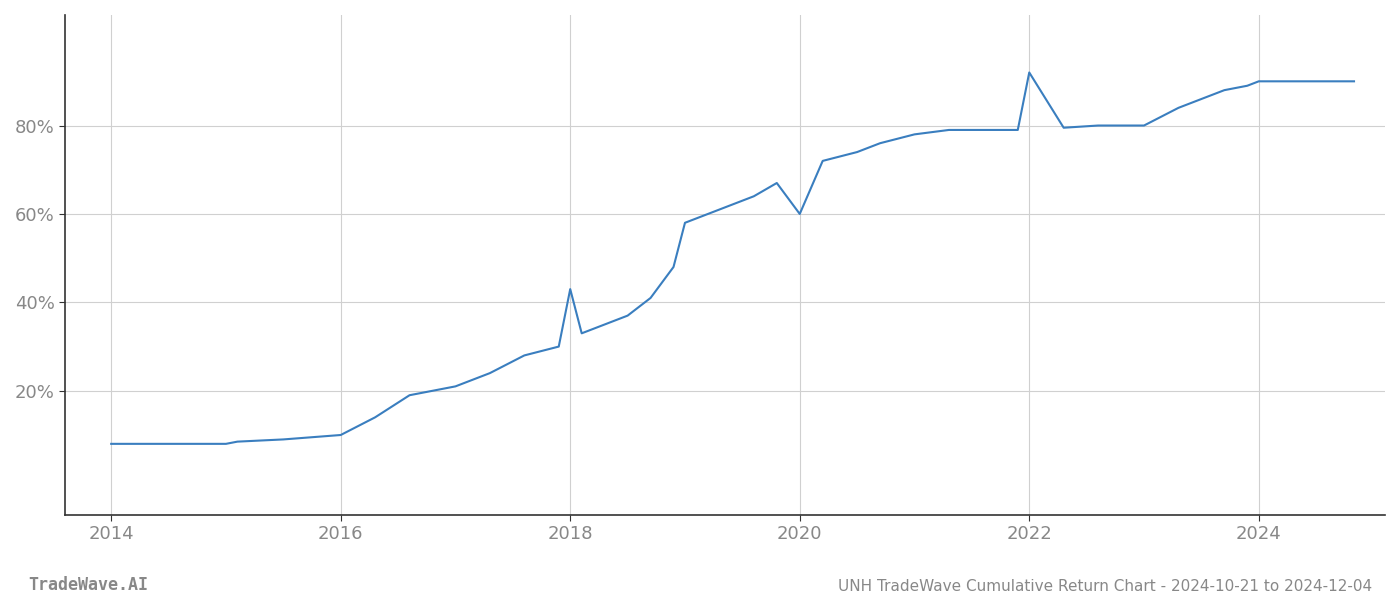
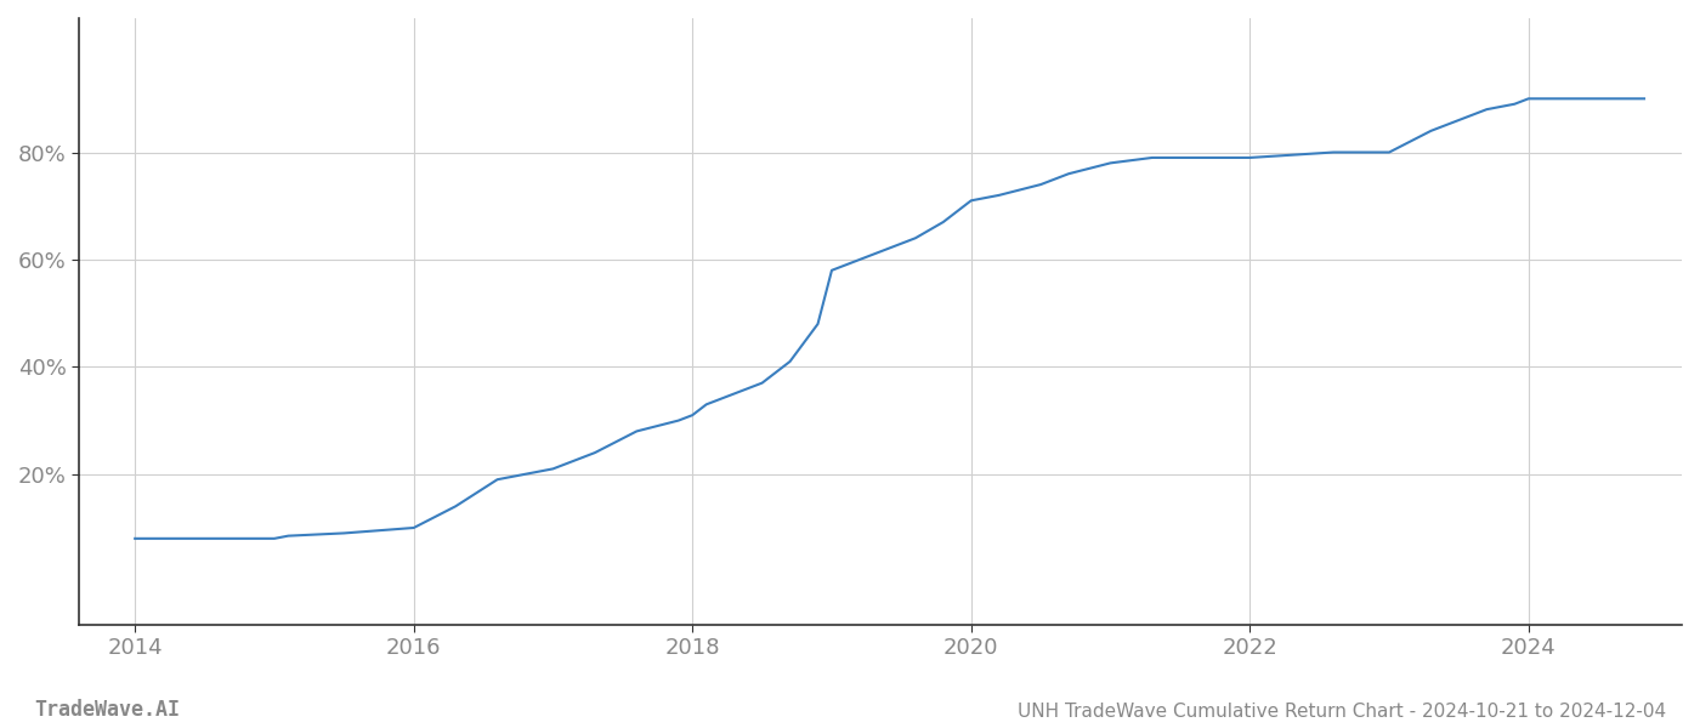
2018: 43.0% -> 31.0%
2020: 60.0% -> 71.0%
2022: 92.0% -> 79.0%
